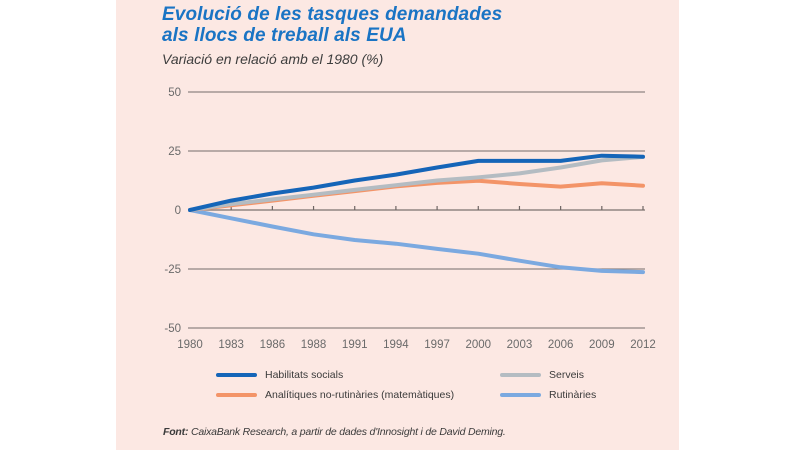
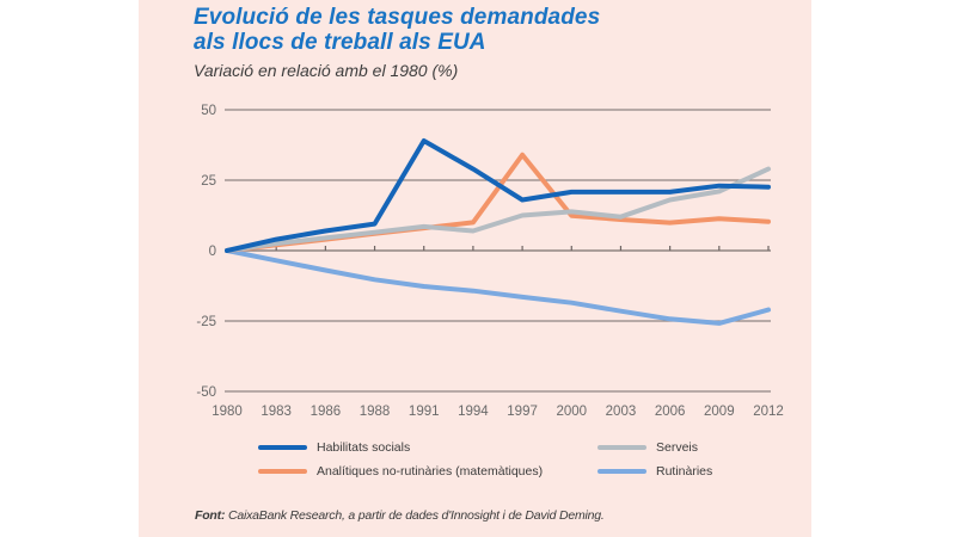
Habilitats socials/1991: 12 -> 39
Habilitats socials/1994: 15 -> 29
Serveis/1994: 10 -> 7
Analítiques no-rutinàries (matemàtiques)/1997: 12 -> 34
Serveis/2003: 16 -> 12
Serveis/2012: 22 -> 29
Rutinàries/2012: -26 -> -21
